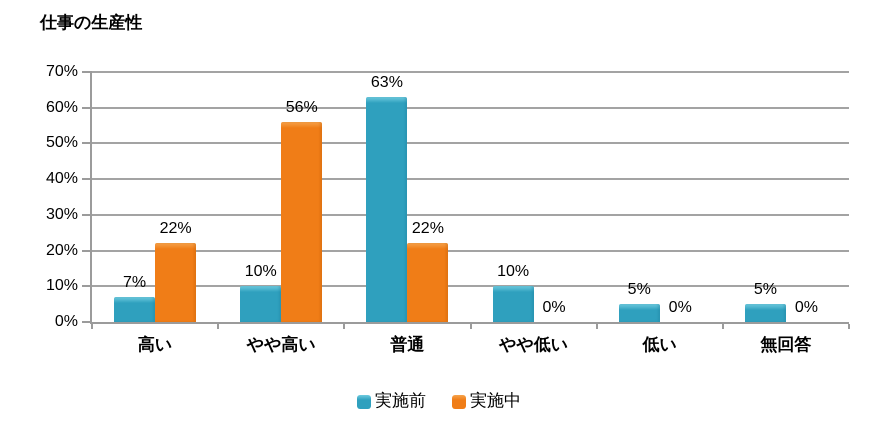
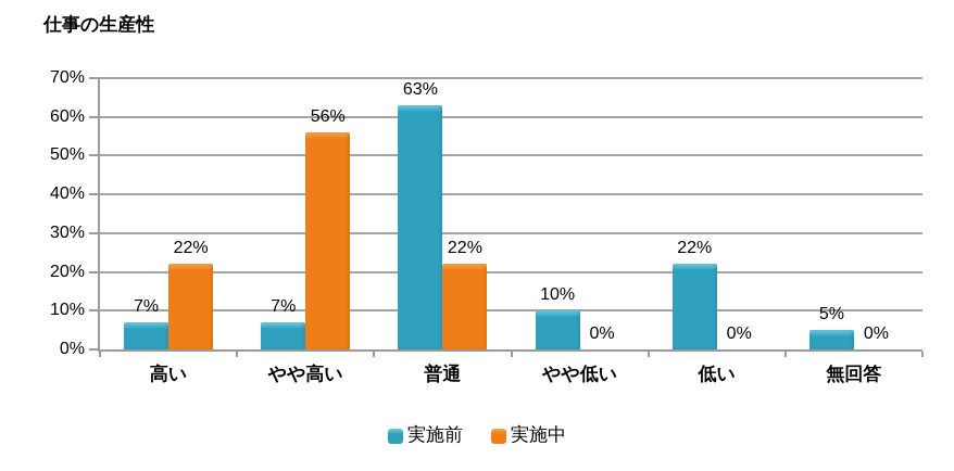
実施前/やや高い: 10% -> 7%
実施前/低い: 5% -> 22%
